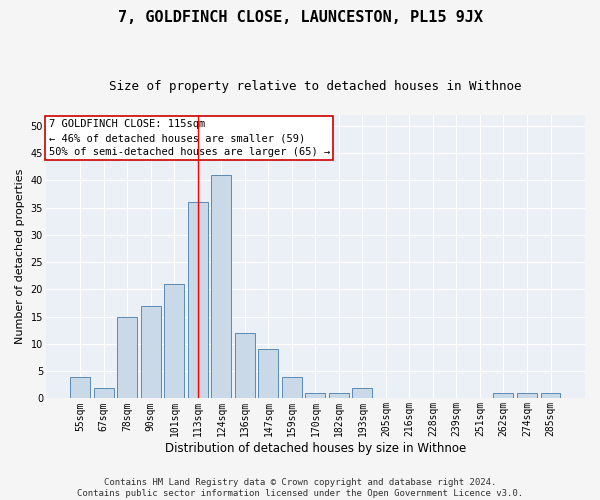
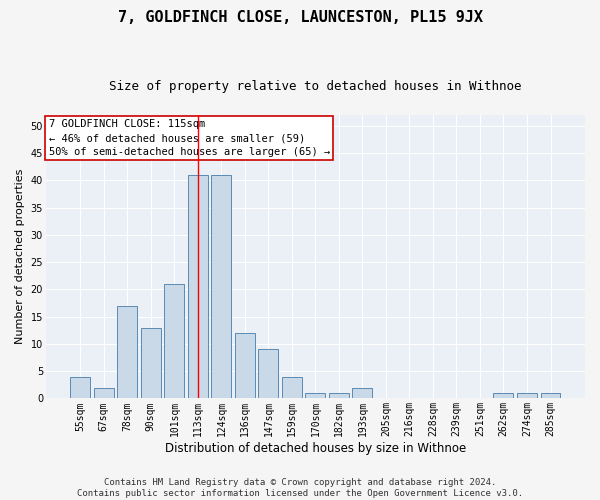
78sqm: 15 -> 17
90sqm: 17 -> 13
113sqm: 36 -> 41
